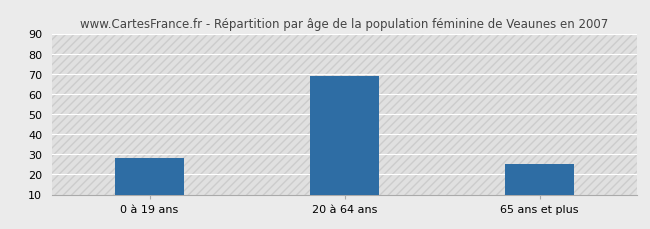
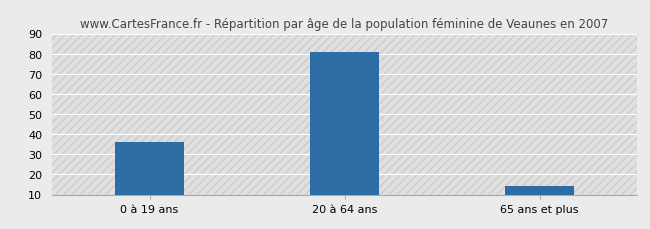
0 à 19 ans: 28 -> 36
20 à 64 ans: 69 -> 81
65 ans et plus: 25 -> 14
